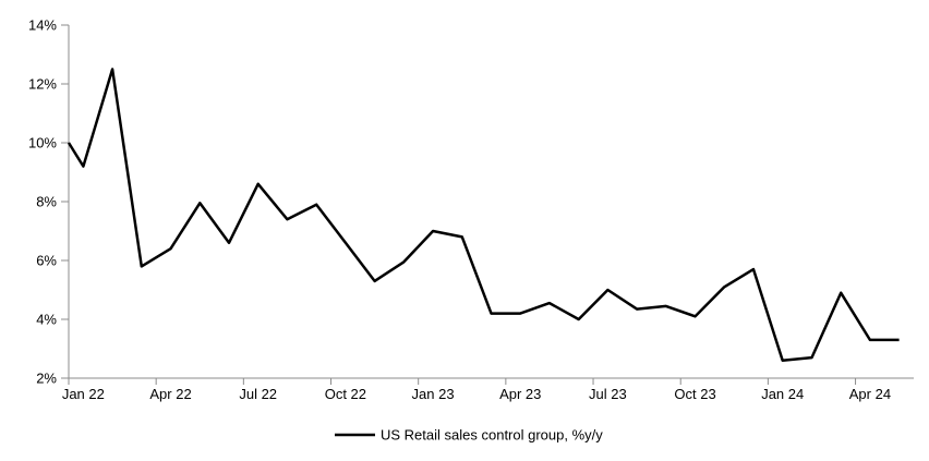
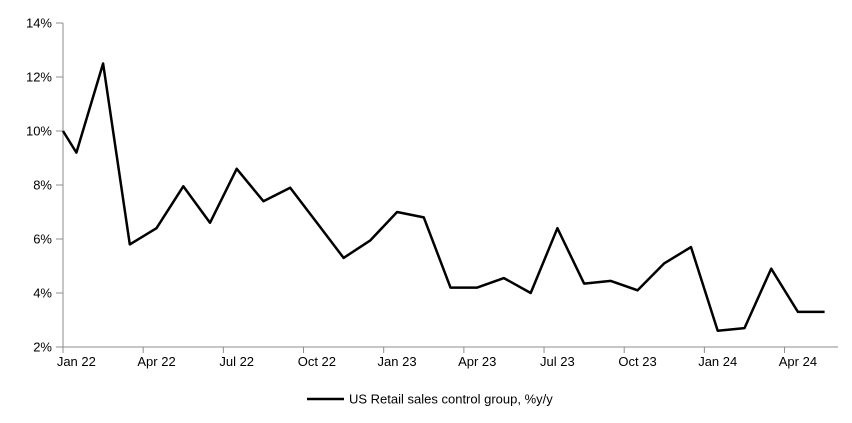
Jul 23: 5.0% -> 6.4%
